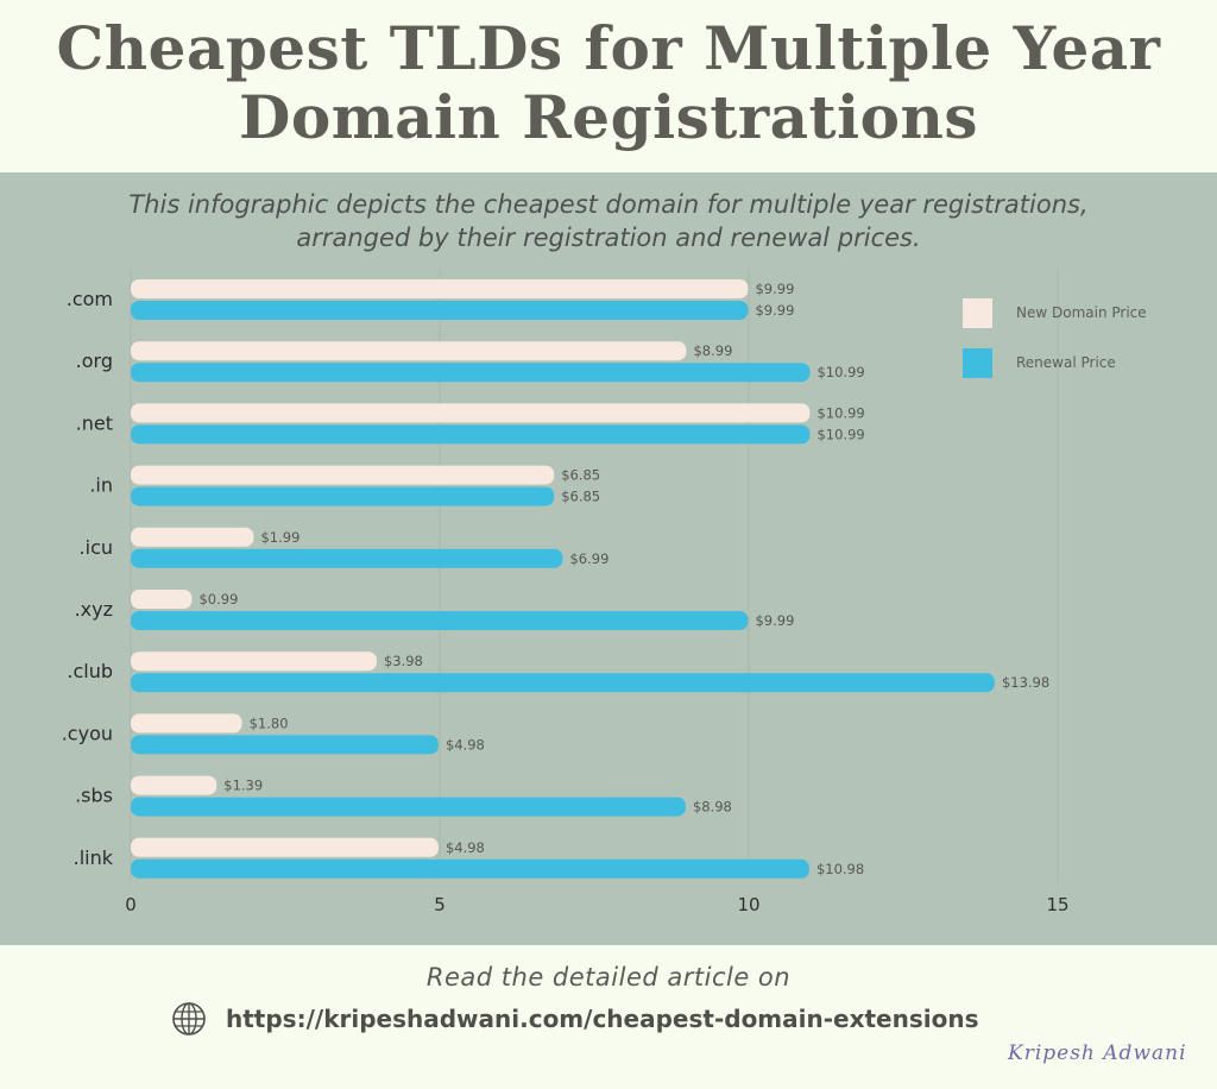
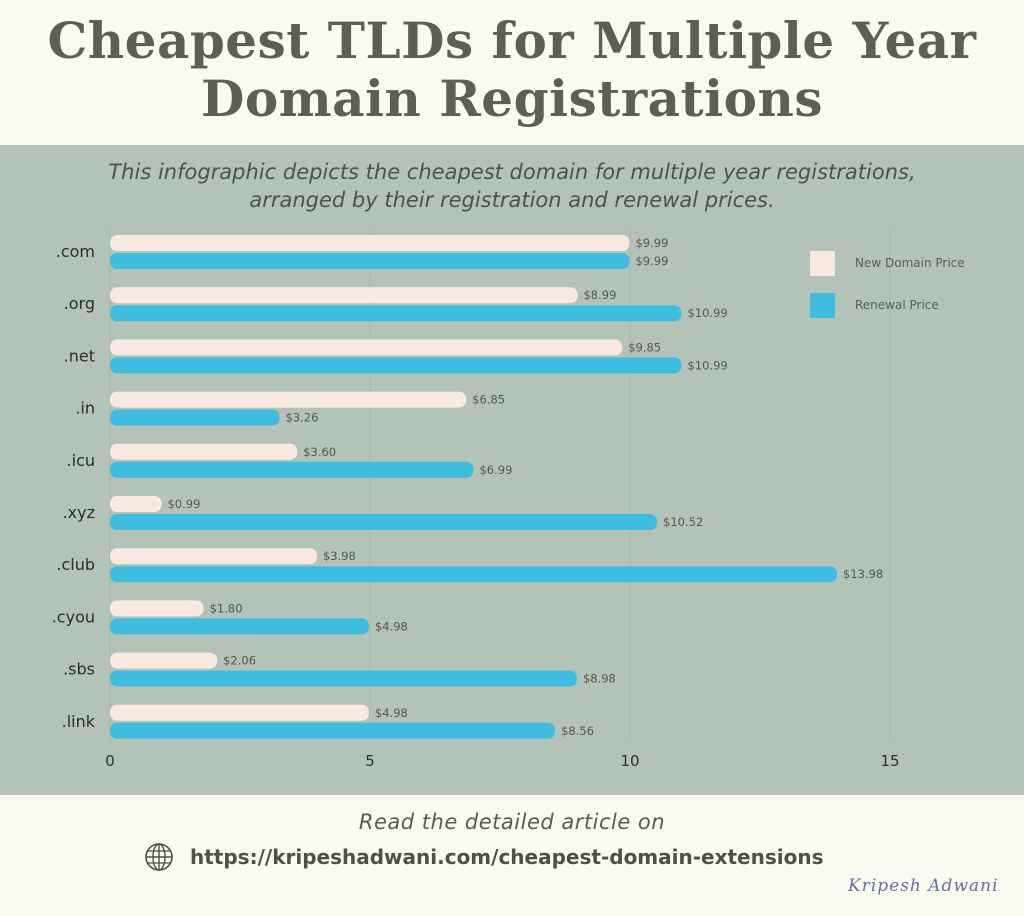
New Domain Price/.net: $10.99 -> $9.85
Renewal Price/.in: $6.85 -> $3.26
New Domain Price/.icu: $1.99 -> $3.60
Renewal Price/.xyz: $9.99 -> $10.52
New Domain Price/.sbs: $1.39 -> $2.06
Renewal Price/.link: $10.98 -> $8.56
